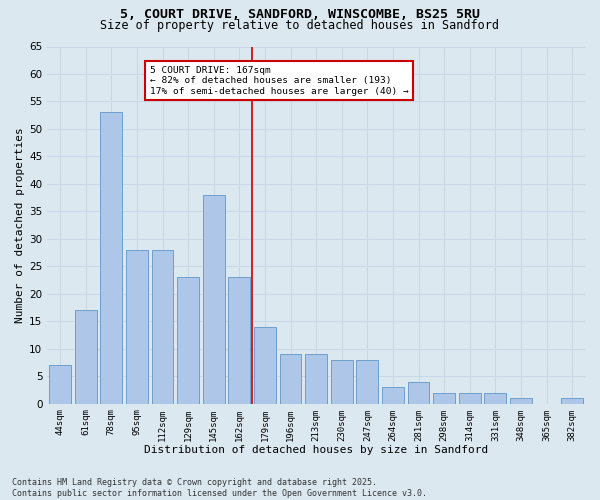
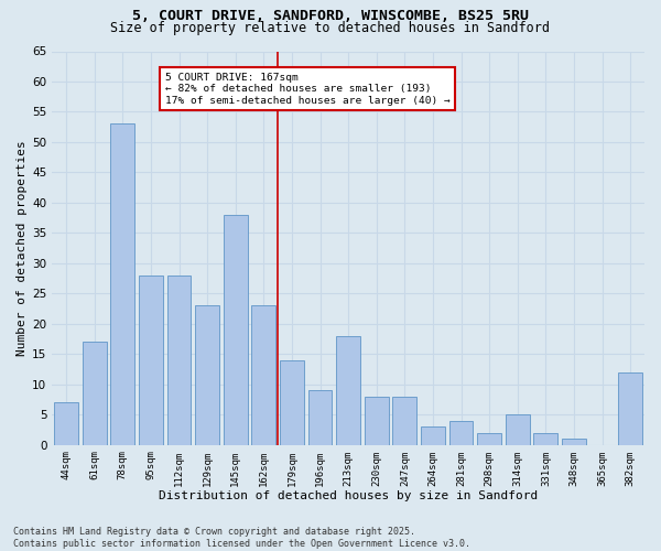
213sqm: 9 -> 18
314sqm: 2 -> 5
382sqm: 1 -> 12
